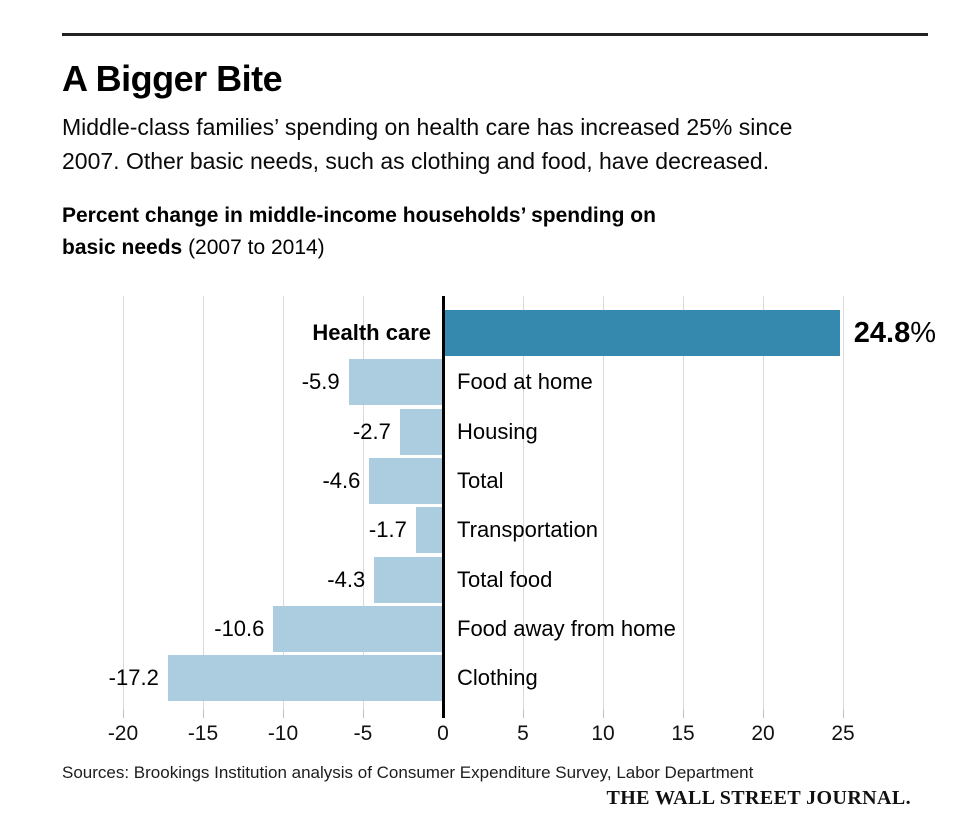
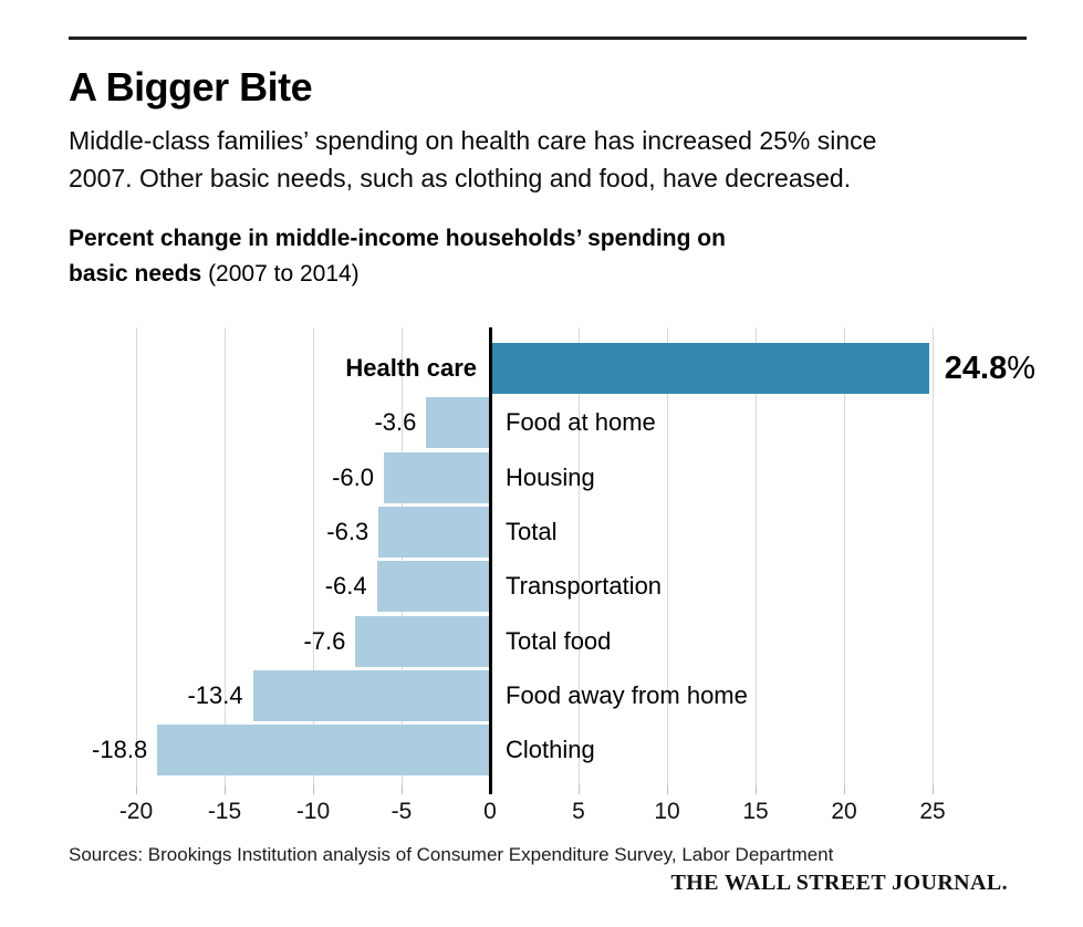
Food at home: -5.9 -> -3.6
Housing: -2.7 -> -6.0
Total: -4.6 -> -6.3
Transportation: -1.7 -> -6.4
Total food: -4.3 -> -7.6
Food away from home: -10.6 -> -13.4
Clothing: -17.2 -> -18.8
